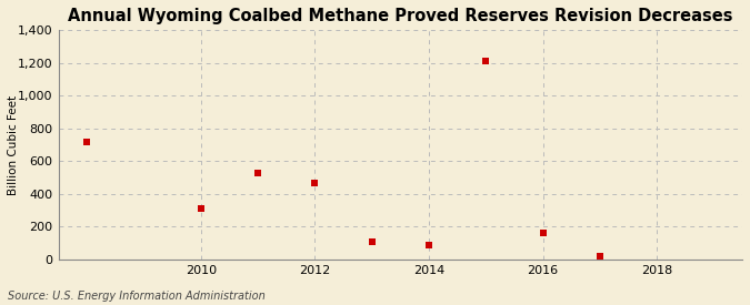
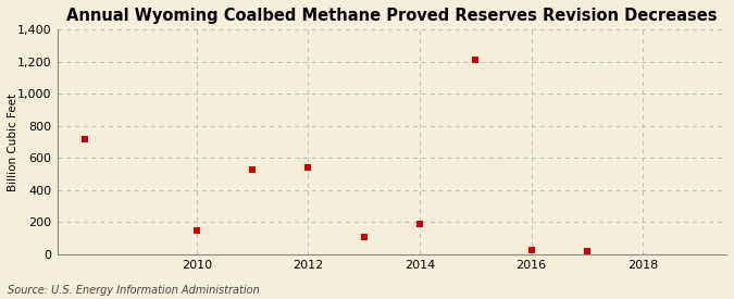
2010: 310 -> 150
2012: 470 -> 540
2014: 90 -> 190
2016: 160 -> 30
